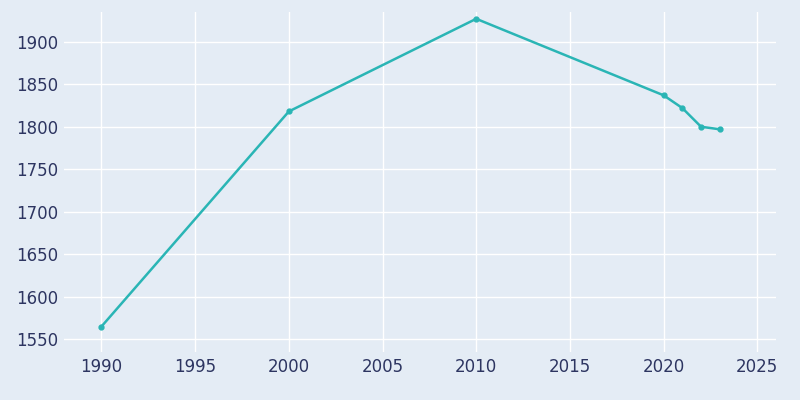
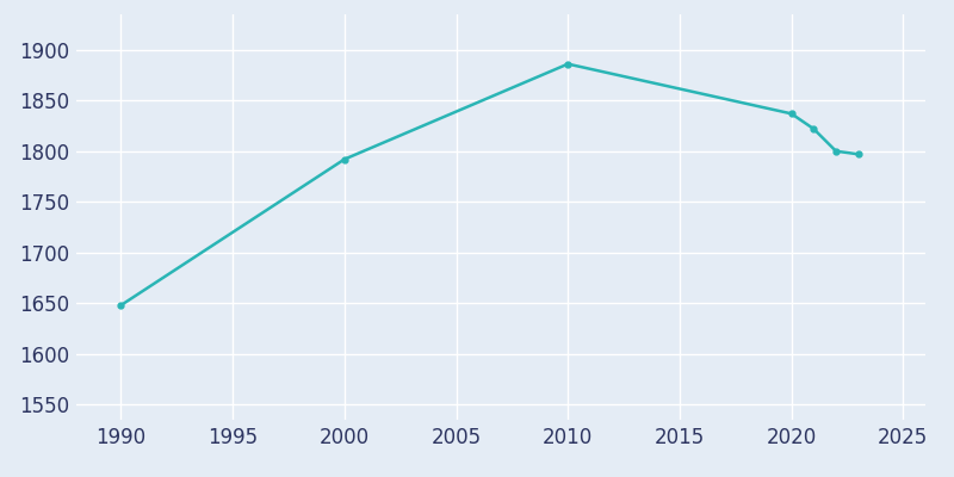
1990: 1565 -> 1648
2000: 1818 -> 1792
2010: 1927 -> 1886
